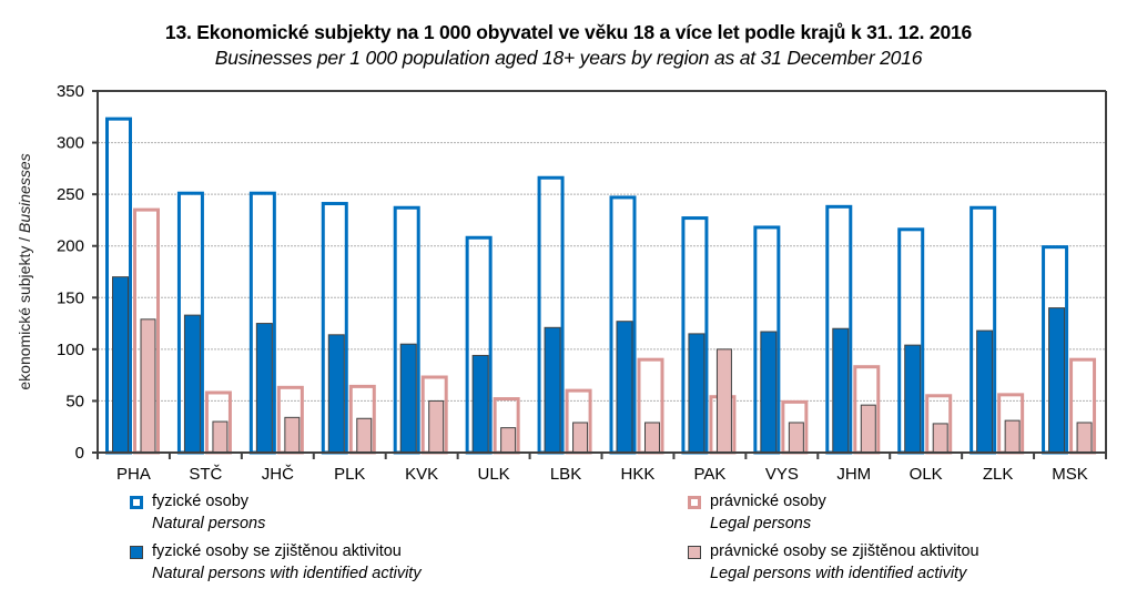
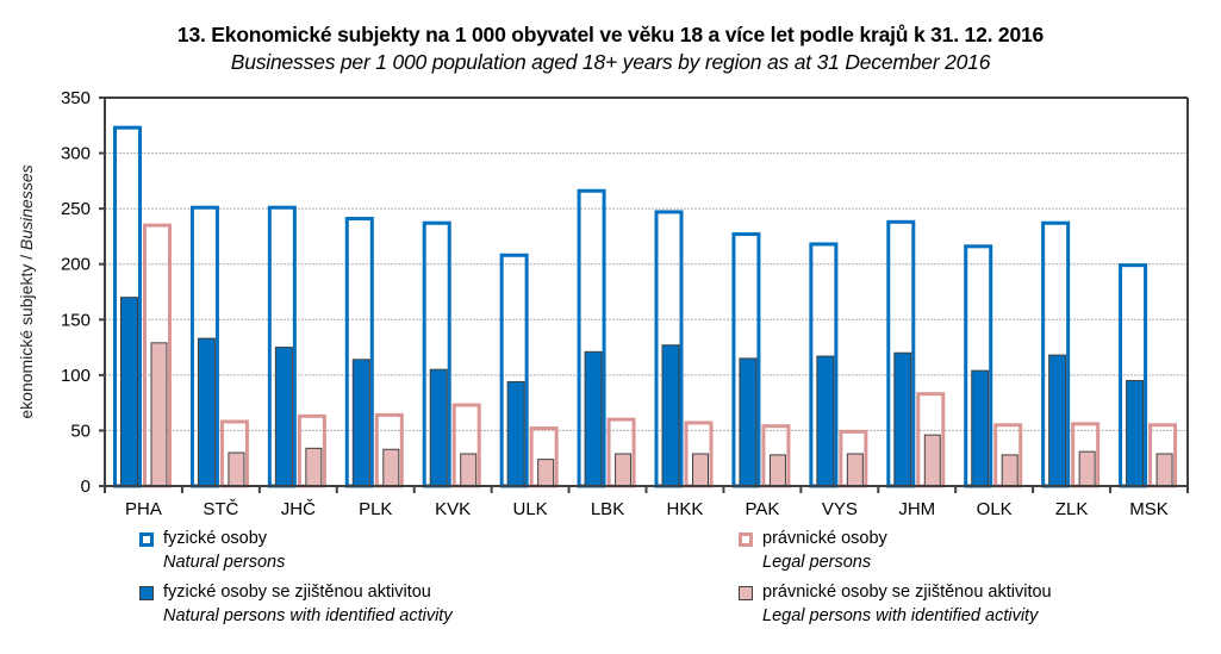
právnické osoby se zjištěnou aktivitou/KVK: 50 -> 30
právnické osoby/HKK: 90 -> 60
právnické osoby se zjištěnou aktivitou/PAK: 100 -> 30
fyzické osoby se zjištěnou aktivitou/MSK: 140 -> 100
právnické osoby/MSK: 90 -> 60
